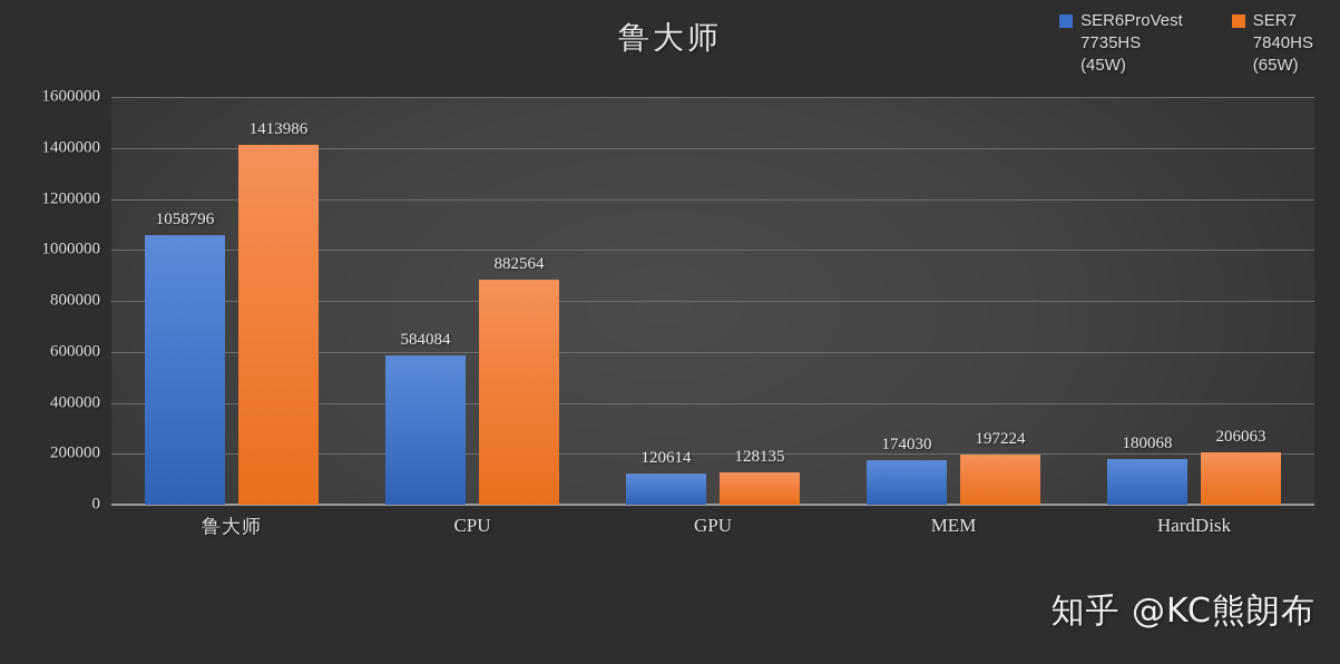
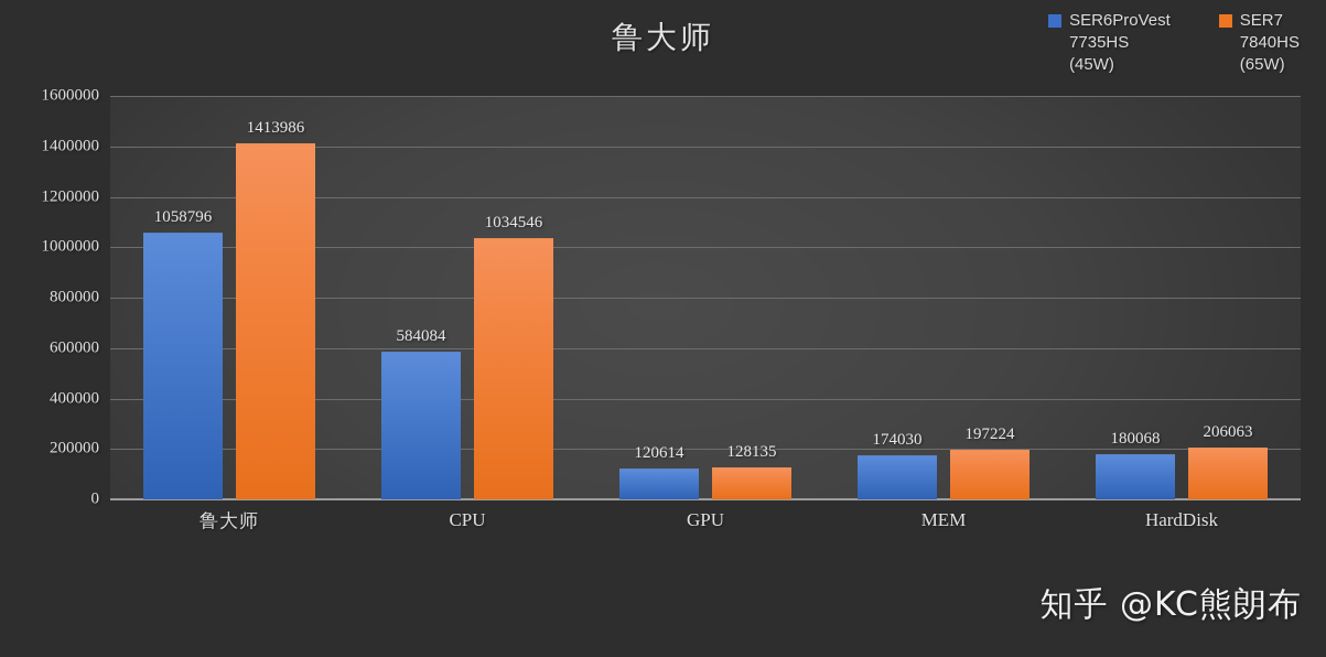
SER7 7840HS (65W)/CPU: 882564 -> 1034546
